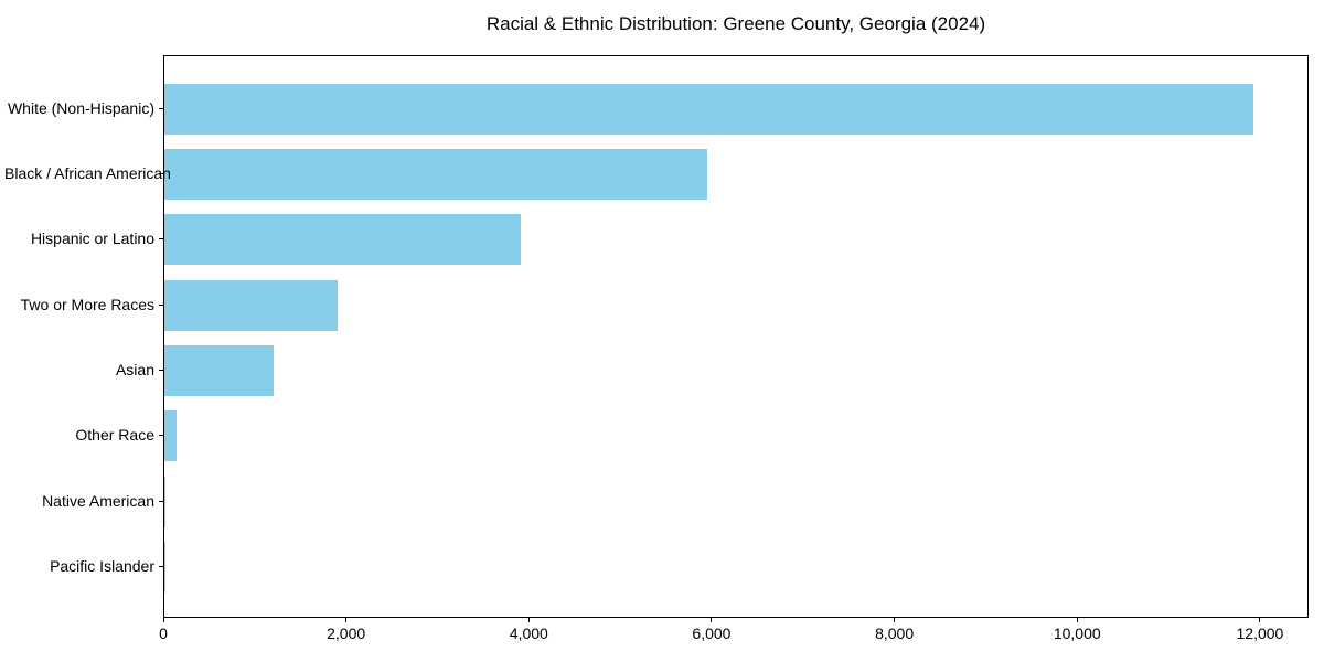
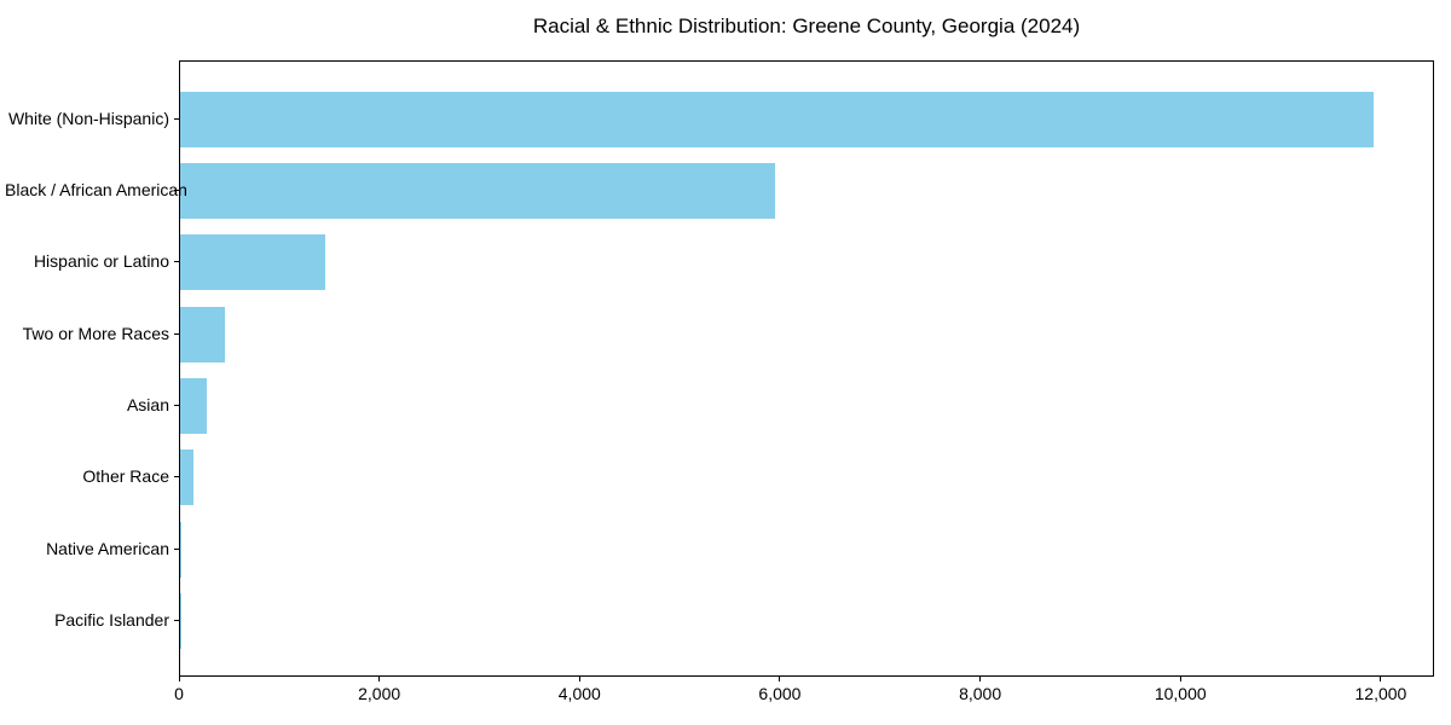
Hispanic or Latino: 3900 -> 1400
Two or More Races: 1900 -> 400
Asian: 1200 -> 300
